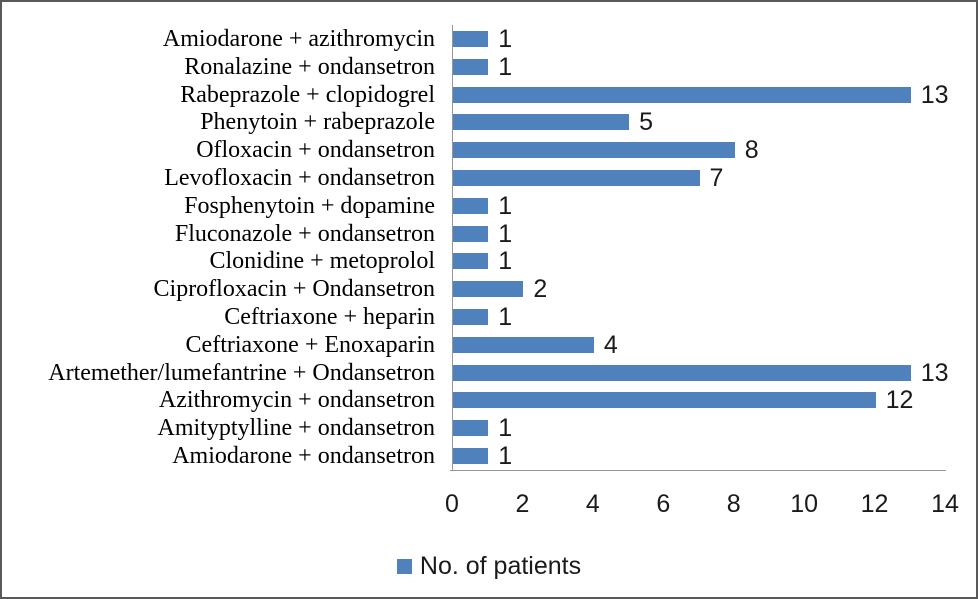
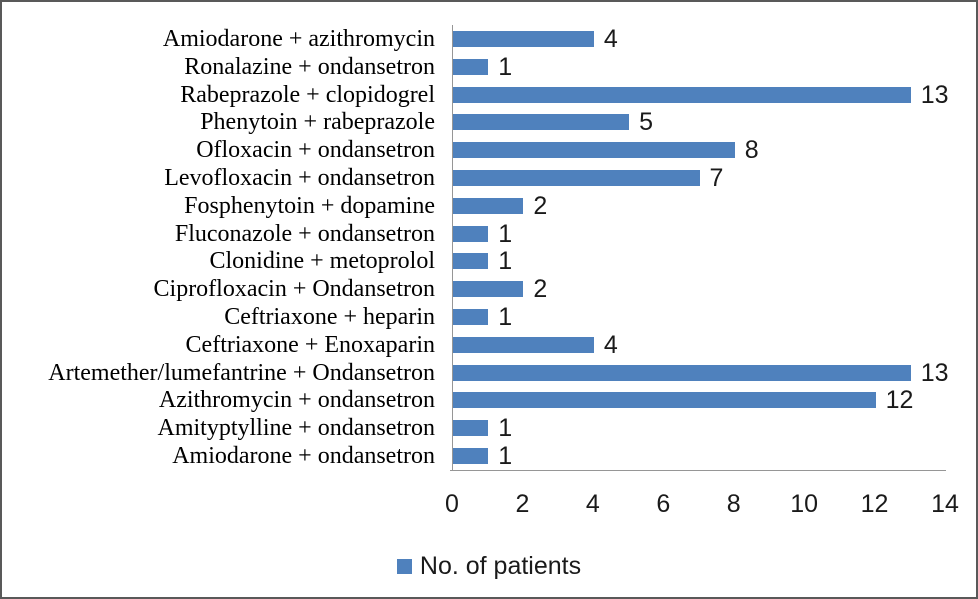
Amiodarone + azithromycin: 1 -> 4
Fosphenytoin + dopamine: 1 -> 2
